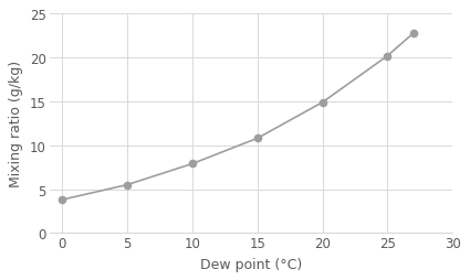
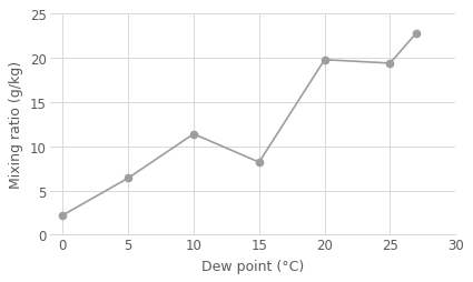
0: 3.8 -> 2.2
5: 5.5 -> 6.4
10: 7.9 -> 11.4
15: 10.8 -> 8.2
20: 14.9 -> 19.8
25: 20.2 -> 19.4
